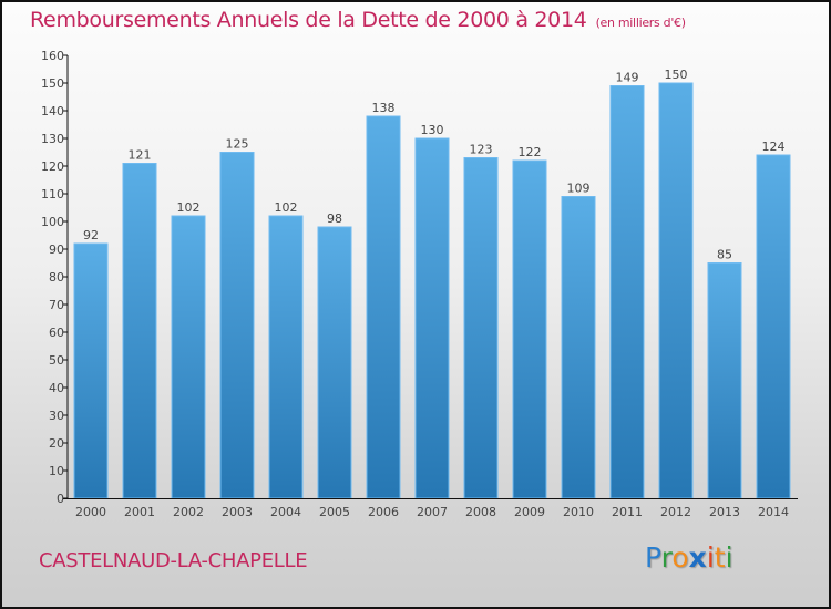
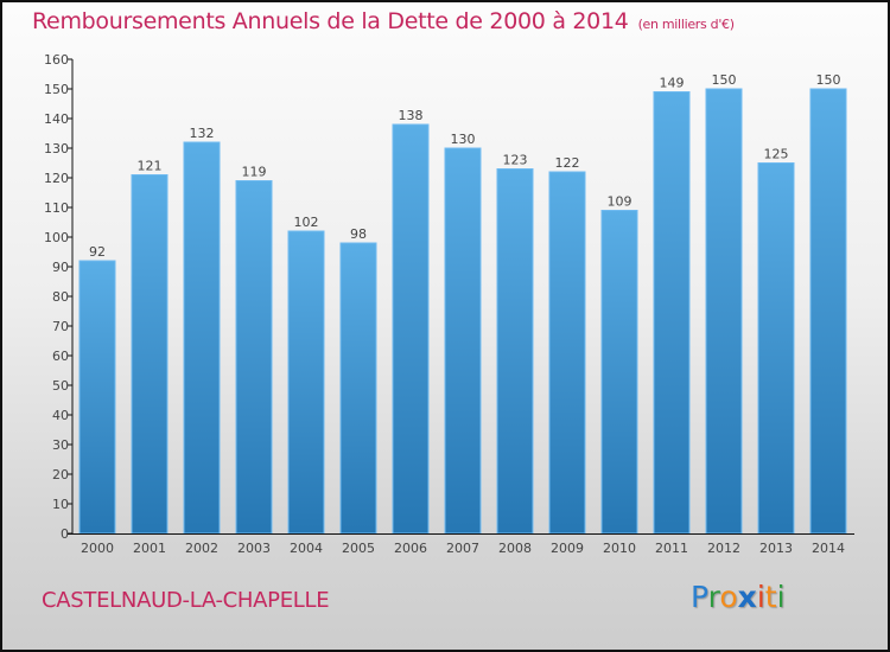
2002: 102 -> 132
2003: 125 -> 119
2013: 85 -> 125
2014: 124 -> 150
